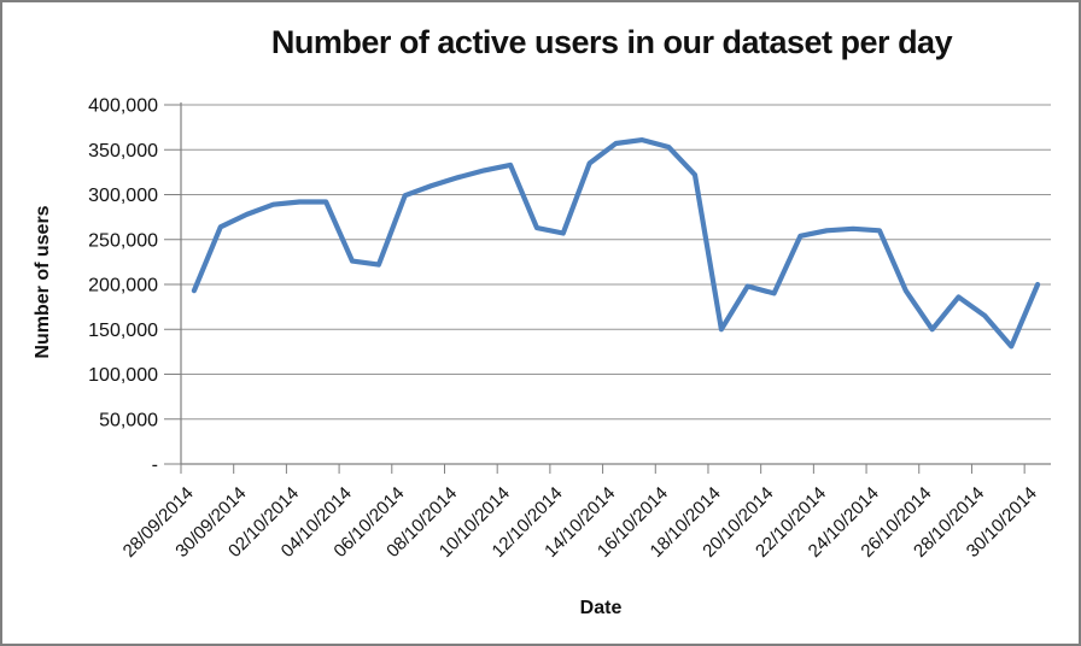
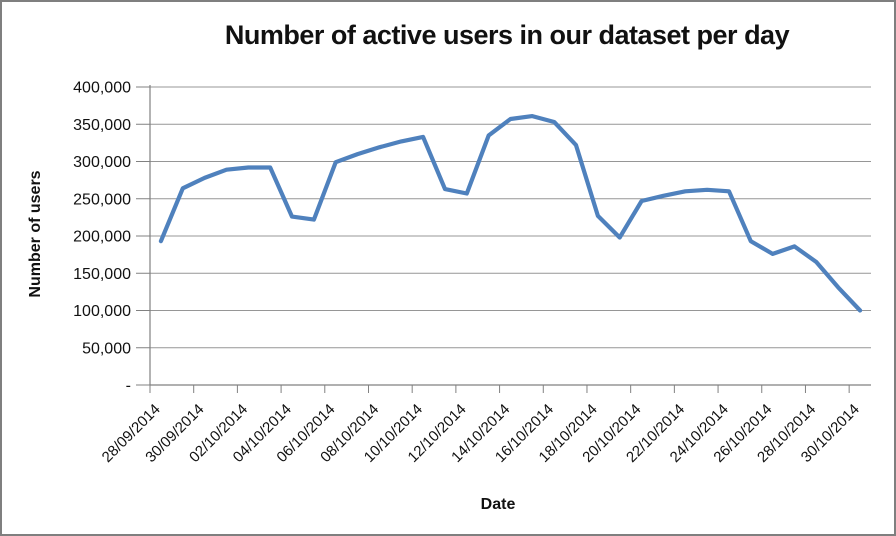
18/10/2014: 150000 -> 230000
20/10/2014: 190000 -> 250000
26/10/2014: 150000 -> 180000
30/10/2014: 200000 -> 100000
